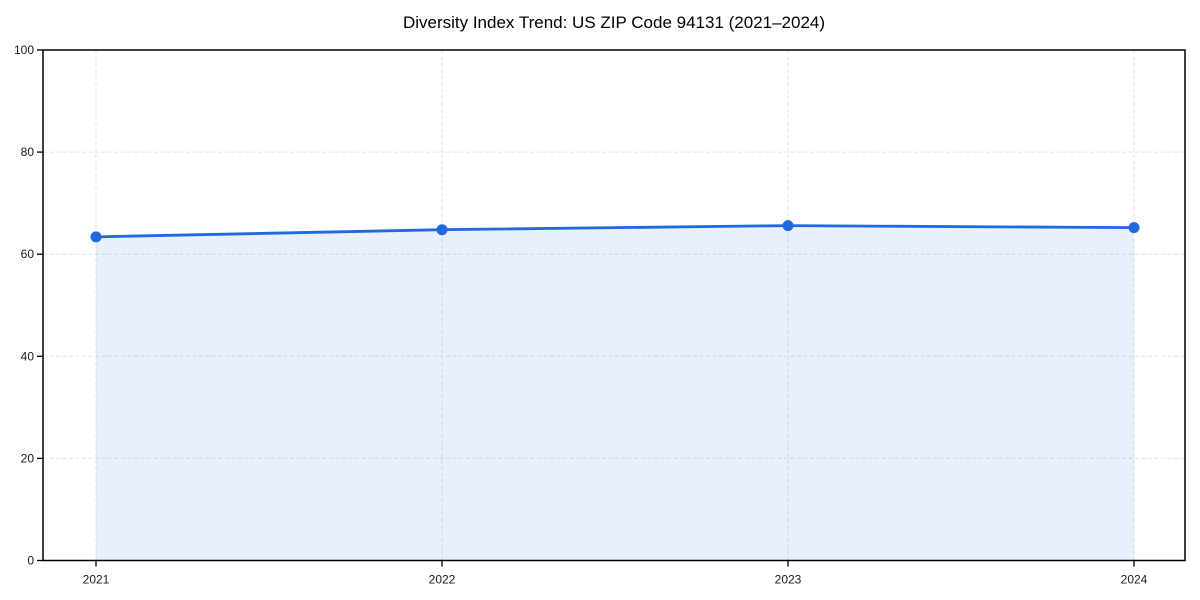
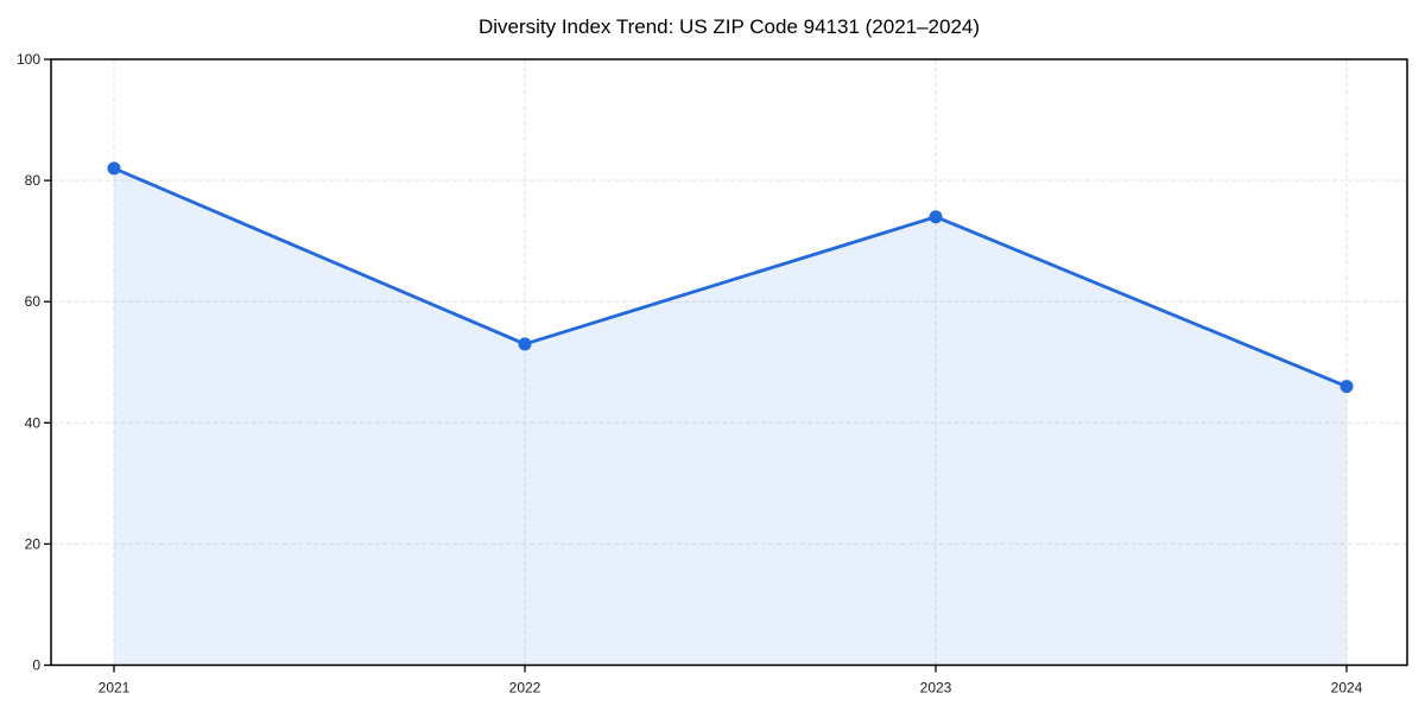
2021: 63 -> 82
2022: 65 -> 53
2023: 66 -> 74
2024: 65 -> 46
